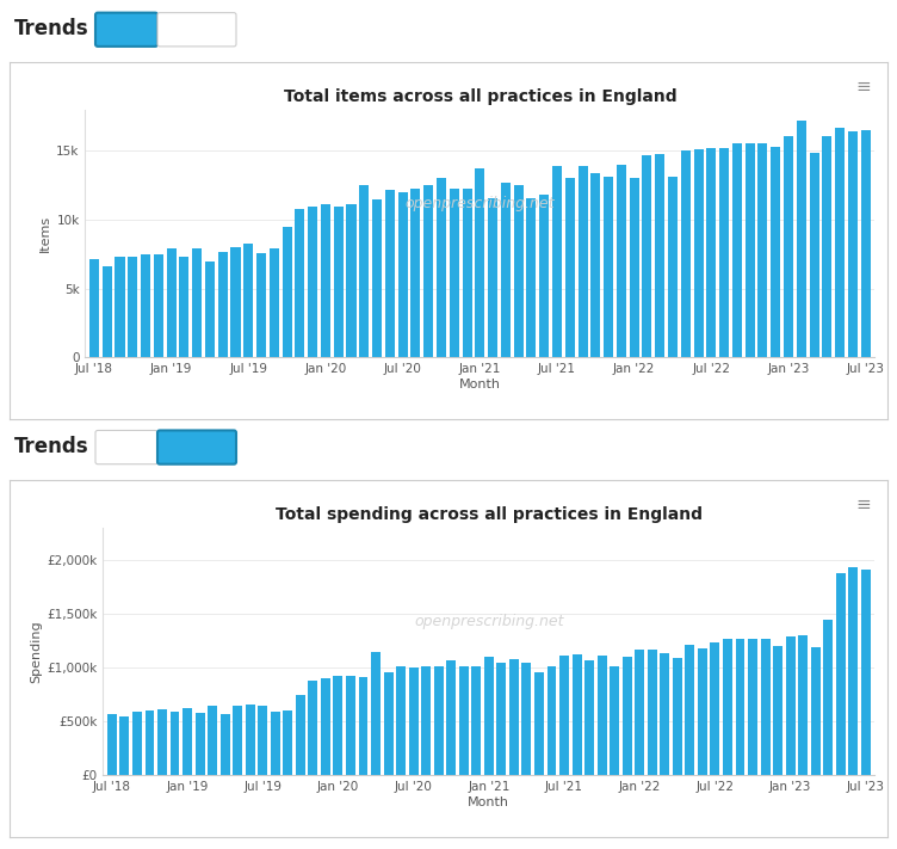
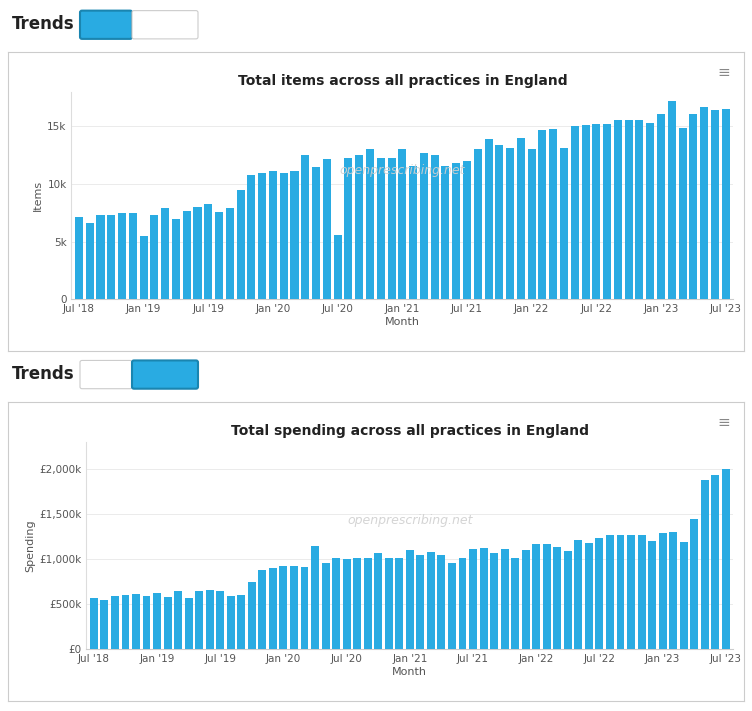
Total items across all practices in England/Jan '19: 7.9k -> 5.5k
Total items across all practices in England/Jul '20: 12.0k -> 5.6k
Total items across all practices in England/Jan '21: 13.7k -> 13.0k
Total items across all practices in England/Jul '21: 13.9k -> 12.0k
Total spending across all practices in England/Jul '23: £1,910k -> £2,000k
